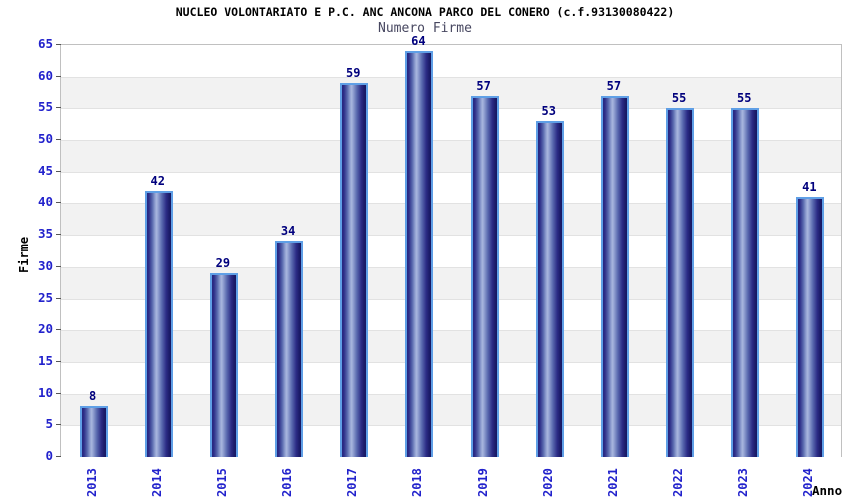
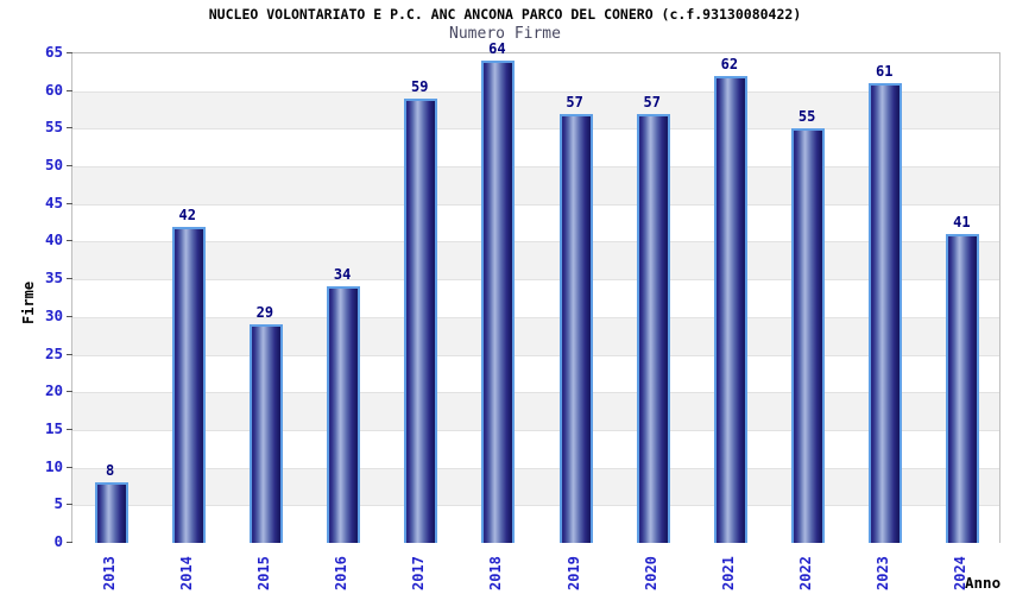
2020: 53 -> 57
2021: 57 -> 62
2023: 55 -> 61
